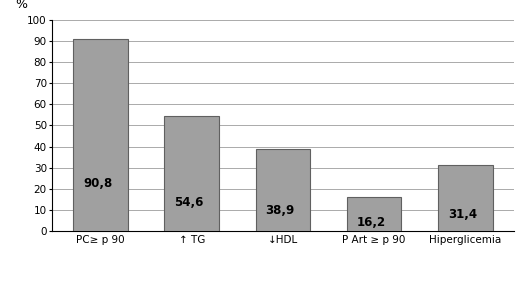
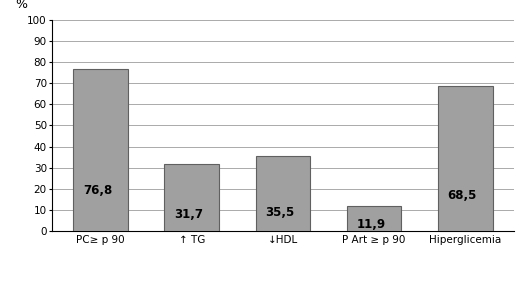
PC≥ p 90: 90,8 -> 76,8
↑ TG: 54,6 -> 31,7
↓HDL: 38,9 -> 35,5
P Art ≥ p 90: 16,2 -> 11,9
Hiperglicemia: 31,4 -> 68,5
